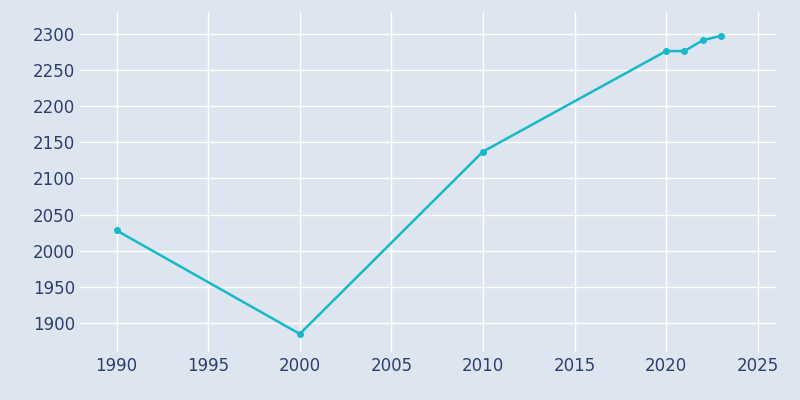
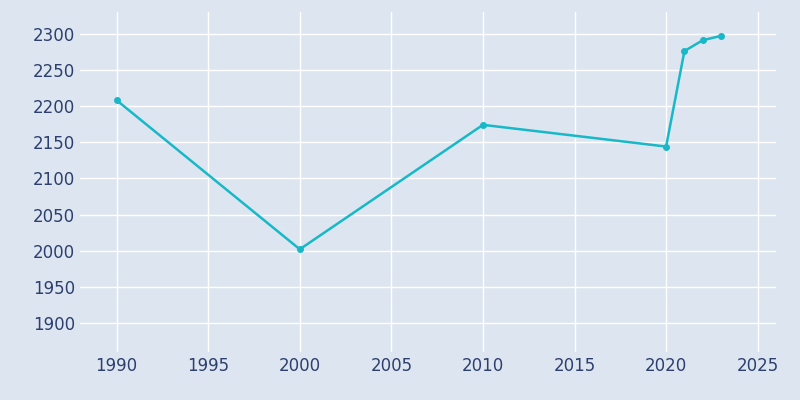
1990: 2028 -> 2208
2000: 1885 -> 2002
2010: 2137 -> 2174
2020: 2276 -> 2144
